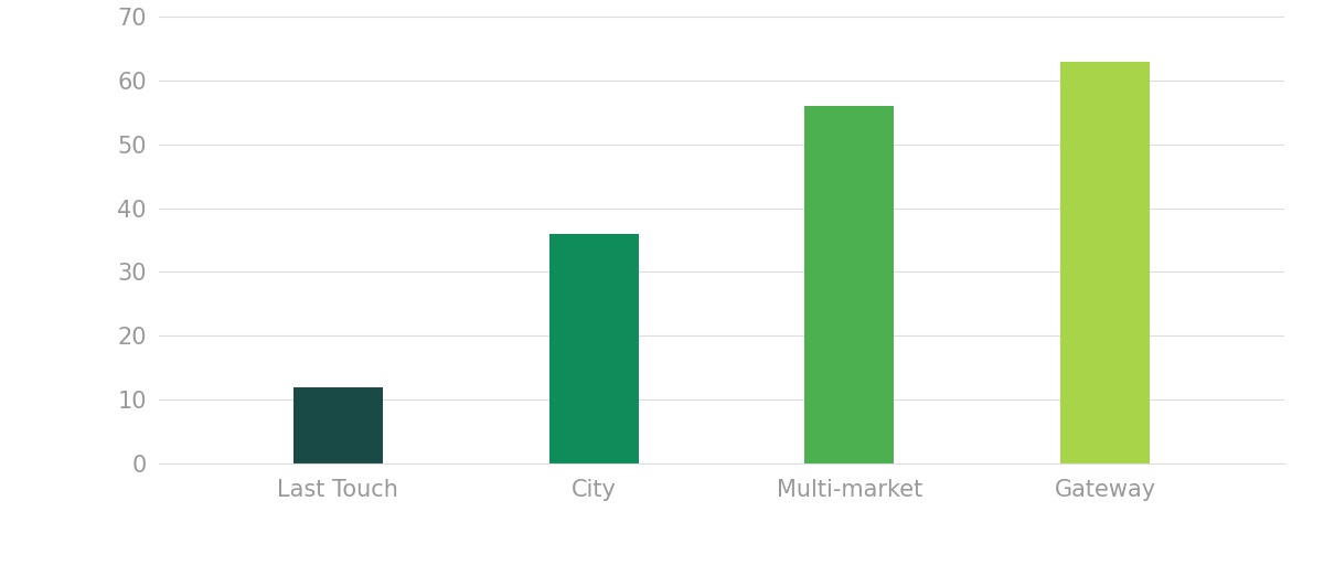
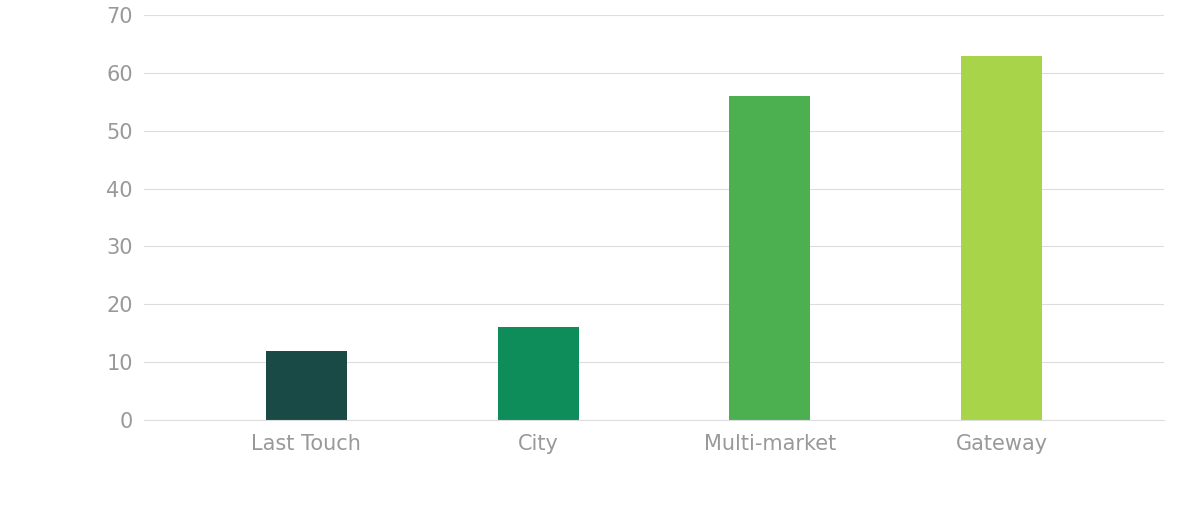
City: 36 -> 16
